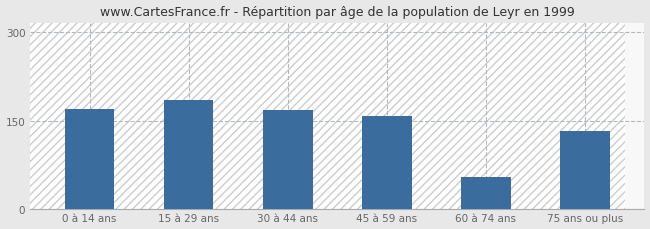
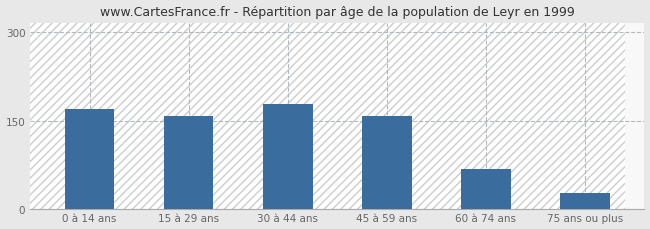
15 à 29 ans: 184 -> 157
30 à 44 ans: 168 -> 178
60 à 74 ans: 54 -> 68
75 ans ou plus: 132 -> 28
